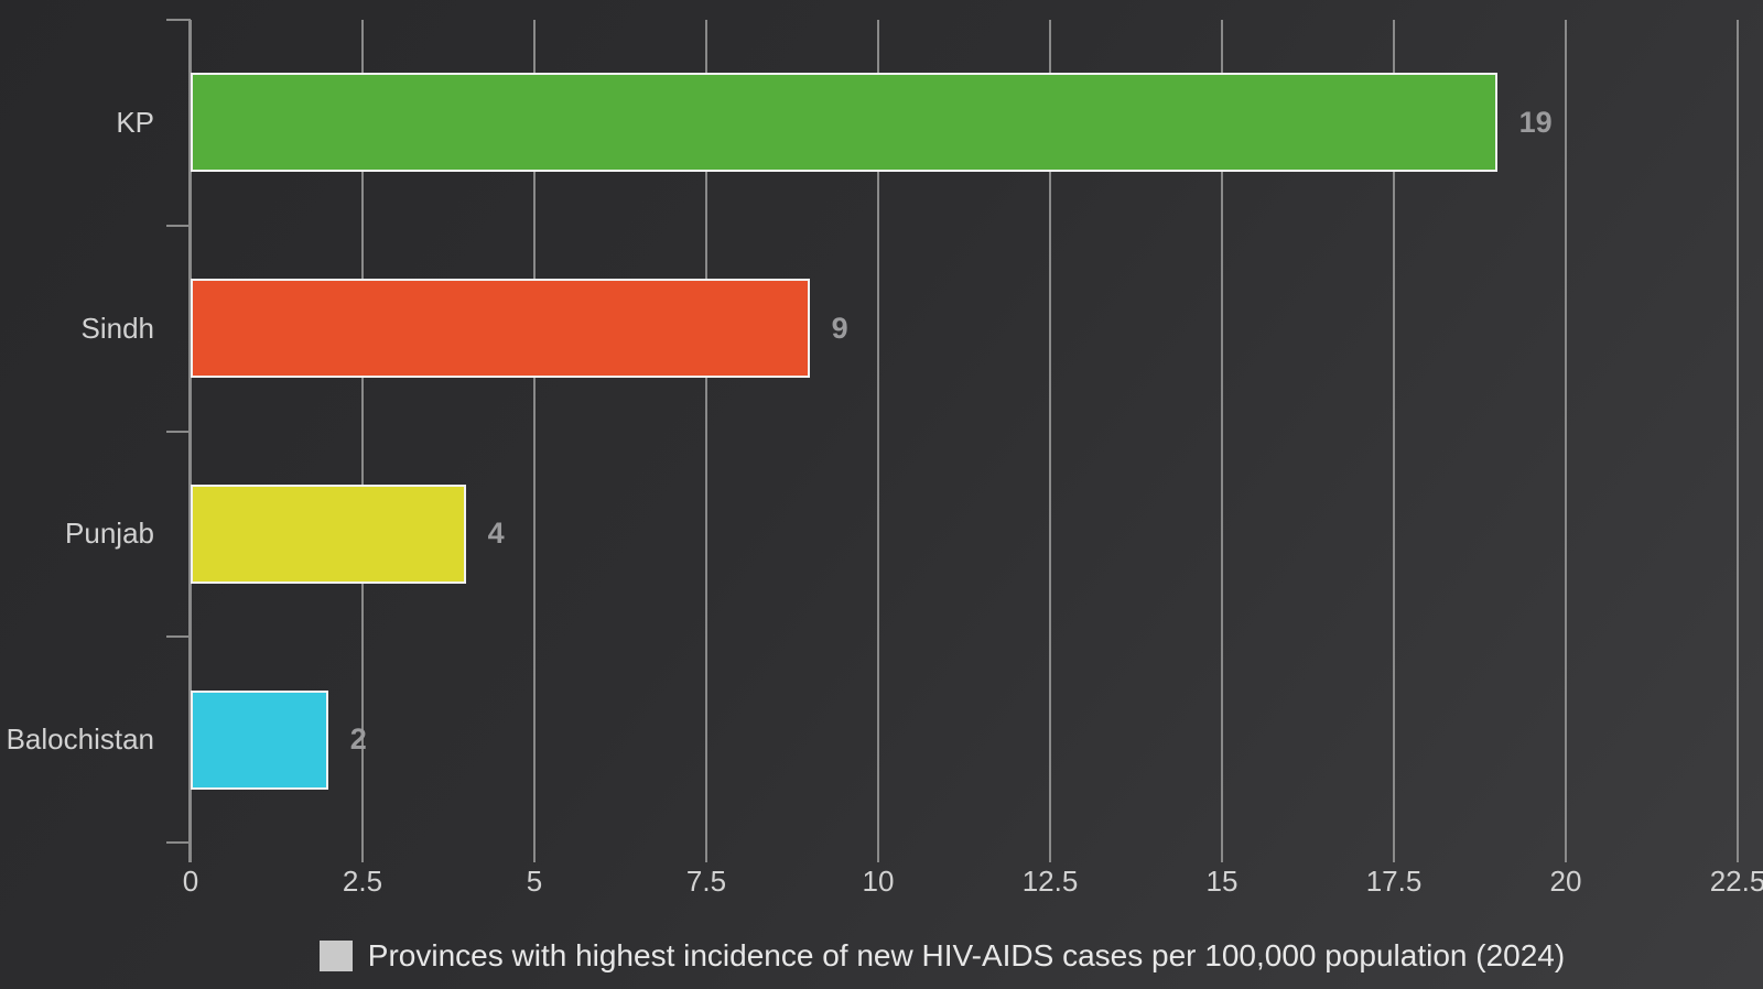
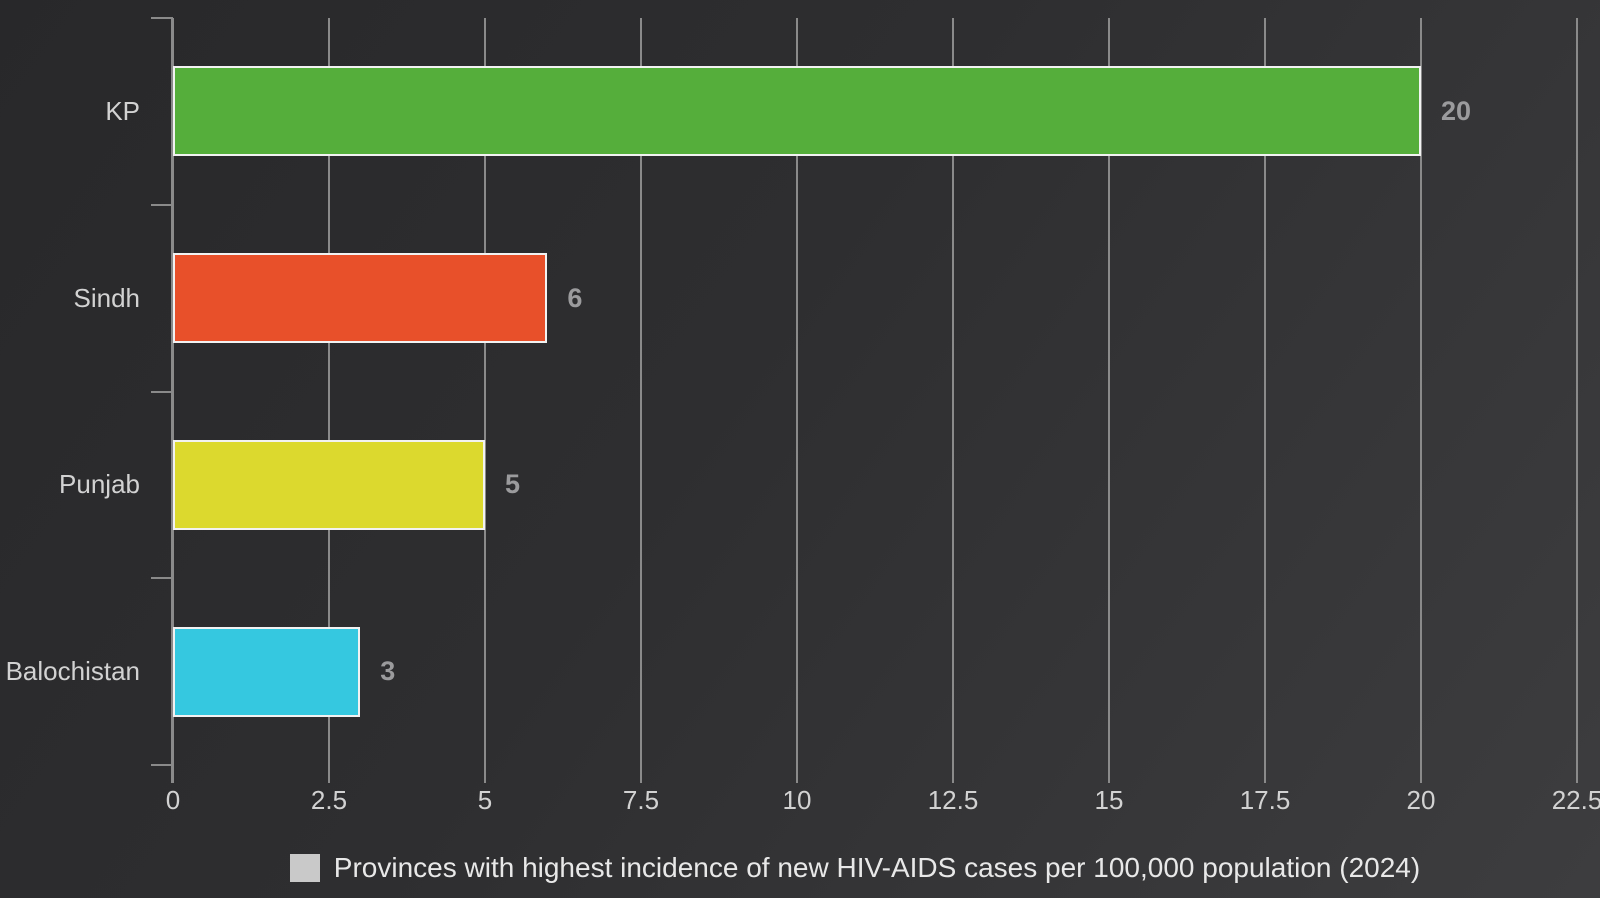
KP: 19 -> 20
Sindh: 9 -> 6
Punjab: 4 -> 5
Balochistan: 2 -> 3
